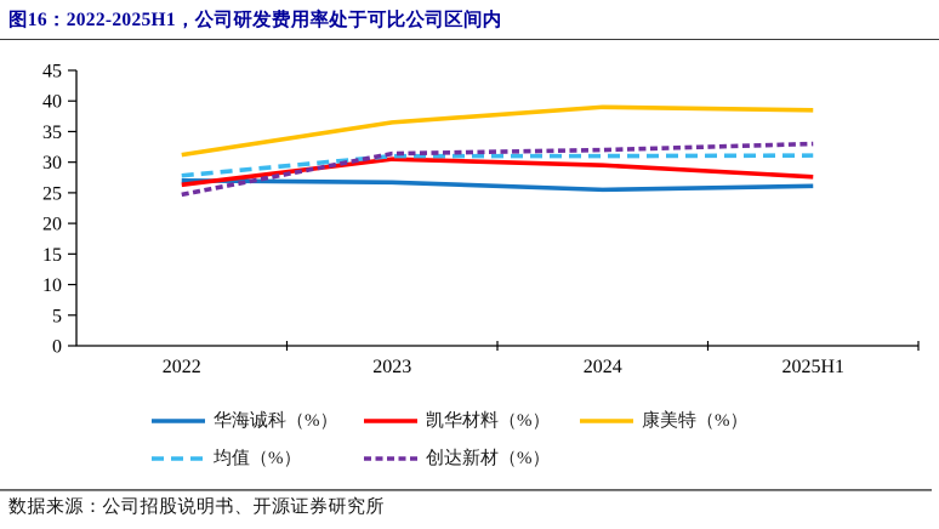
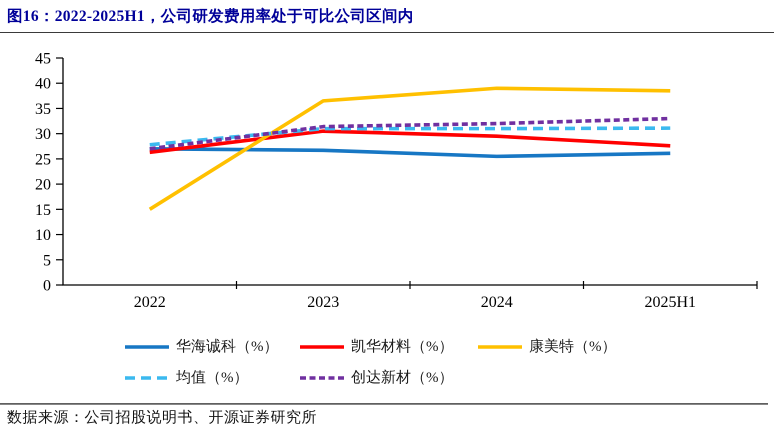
康美特（%）/2022: 31 -> 15
创达新材（%）/2022: 25 -> 27
